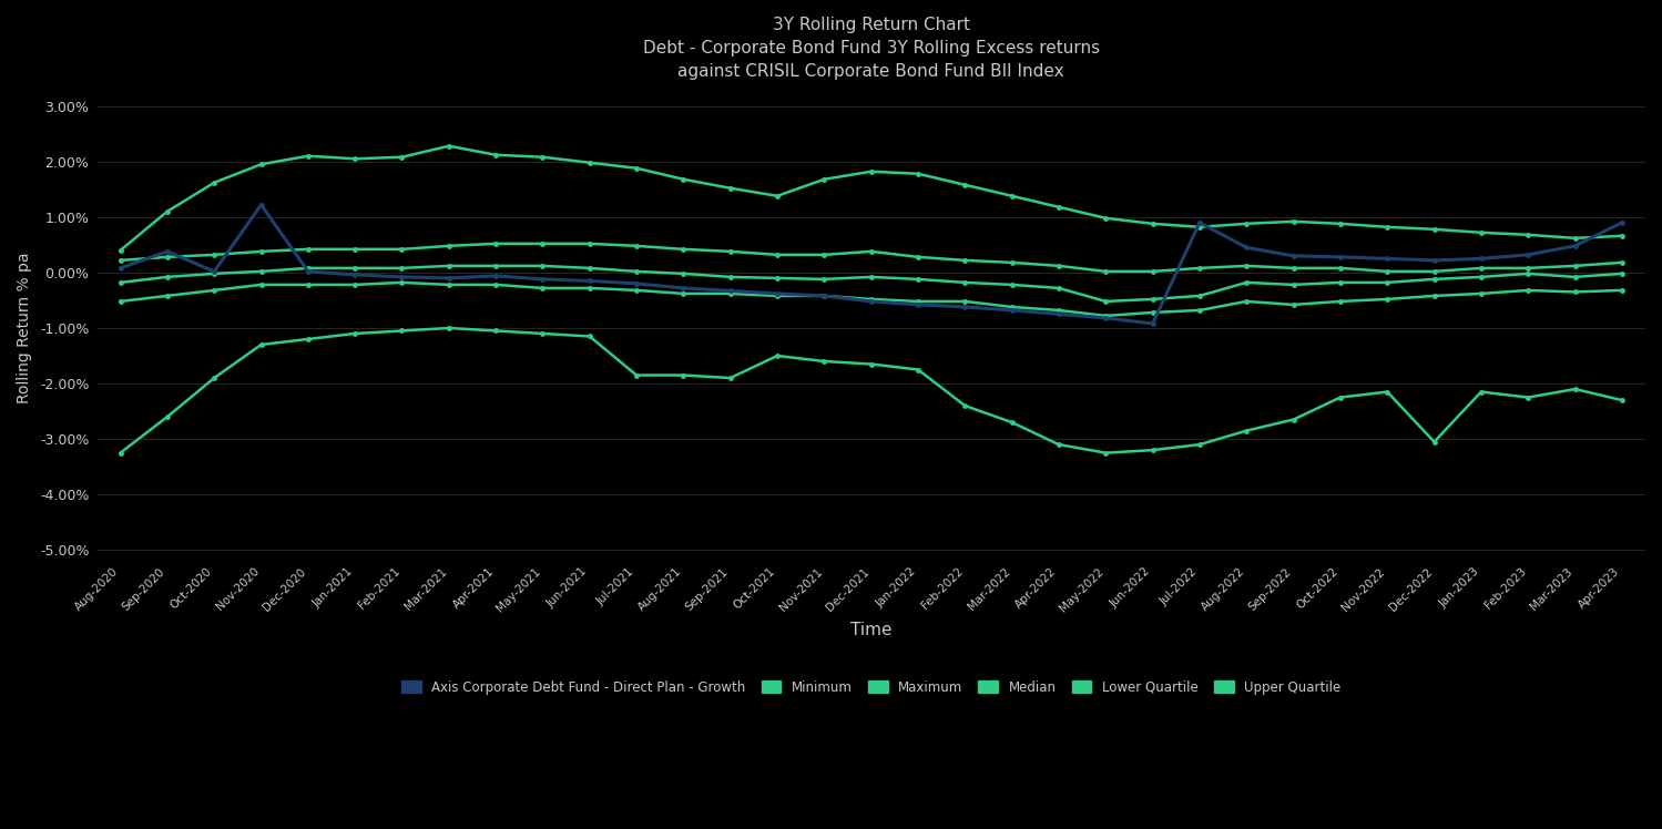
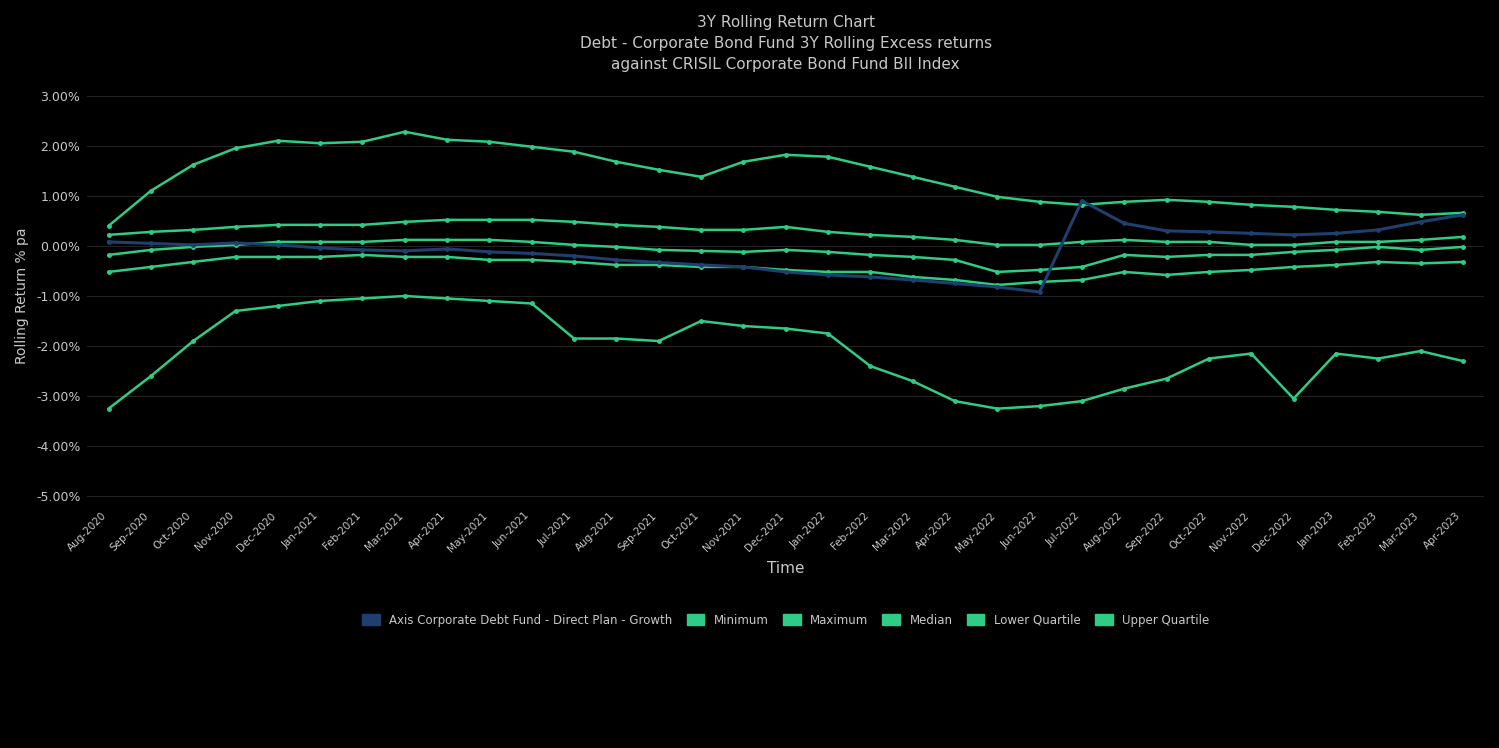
Axis Corporate Debt Fund - Direct Plan - Growth/Sep-2020: 0.38% -> 0.05%
Axis Corporate Debt Fund - Direct Plan - Growth/Nov-2020: 1.22% -> 0.06%
Axis Corporate Debt Fund - Direct Plan - Growth/Apr-2023: 0.90% -> 0.62%
